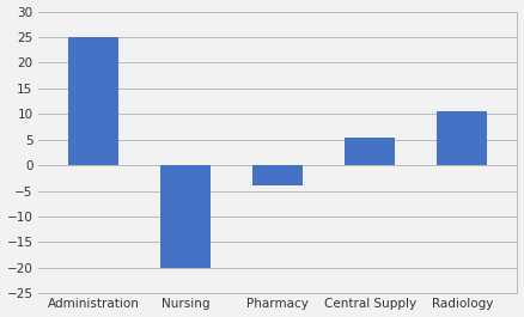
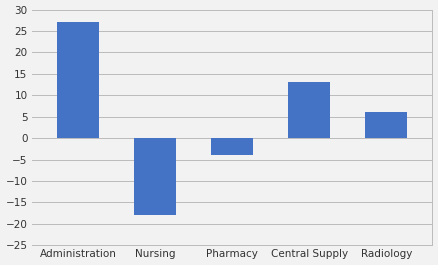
Administration: 25.0 -> 27.0
Nursing: -20.0 -> -18.0
Central Supply: 5.5 -> 13.0
Radiology: 10.5 -> 6.0
